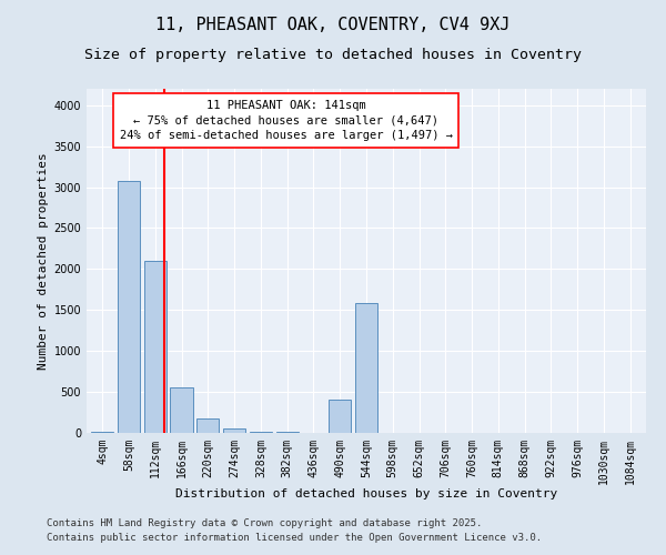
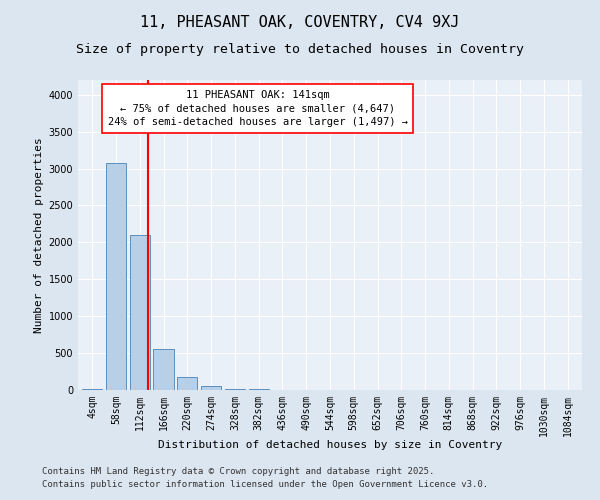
490sqm: 400 -> 0
544sqm: 1580 -> 0
